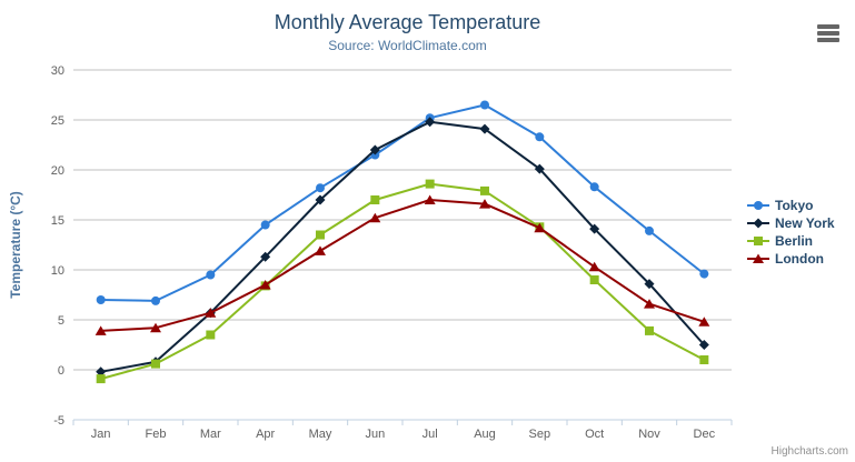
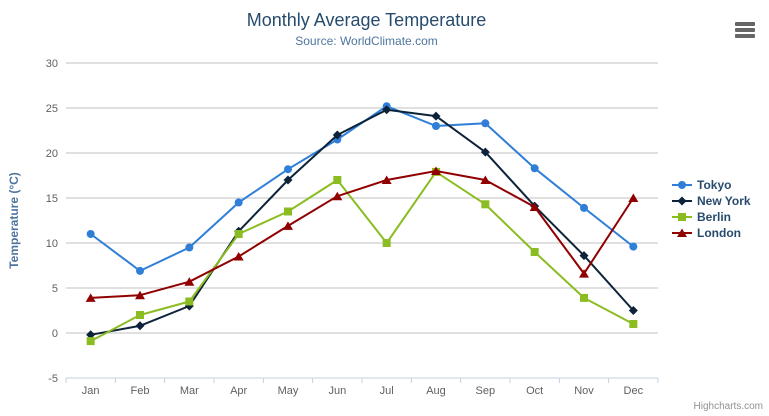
Tokyo/Jan: 7 -> 11
Berlin/Feb: 1 -> 2
New York/Mar: 6 -> 3
Berlin/Apr: 8 -> 11
Berlin/Jul: 19 -> 10
Tokyo/Aug: 26 -> 23
London/Aug: 17 -> 18
London/Sep: 14 -> 17
London/Oct: 10 -> 14
London/Dec: 5 -> 15
